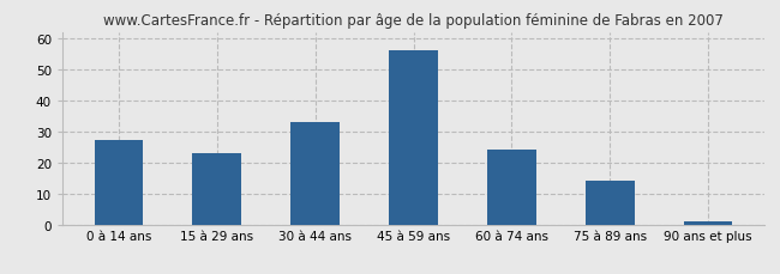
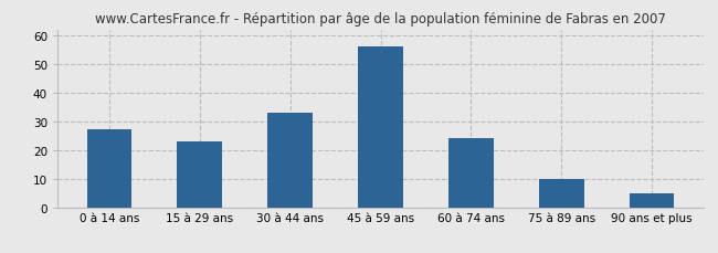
75 à 89 ans: 14 -> 10
90 ans et plus: 1 -> 5
